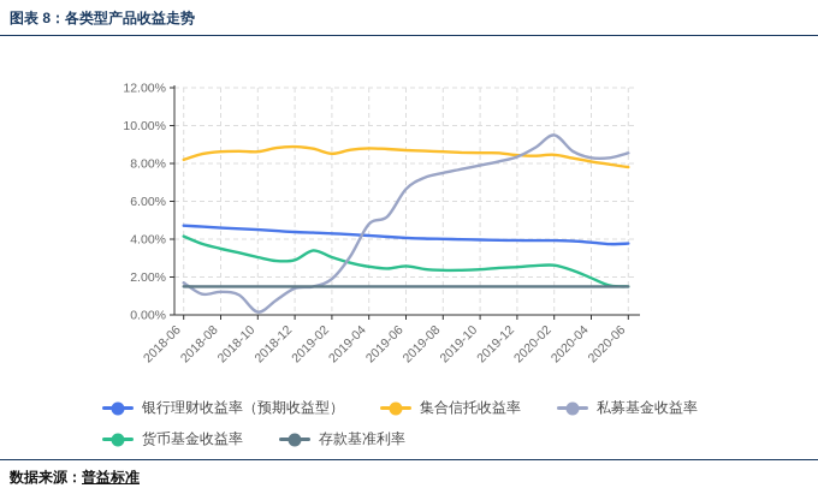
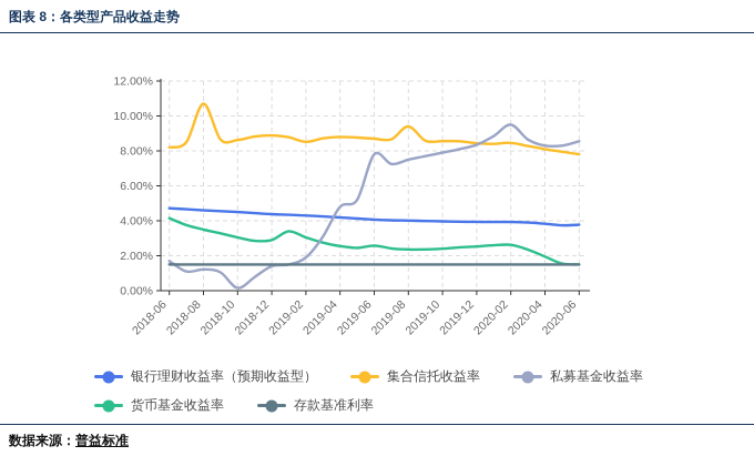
集合信托收益率/2018-08: 8.6% -> 10.7%
私募基金收益率/2019-06: 6.7% -> 7.8%
集合信托收益率/2019-08: 8.6% -> 9.4%
